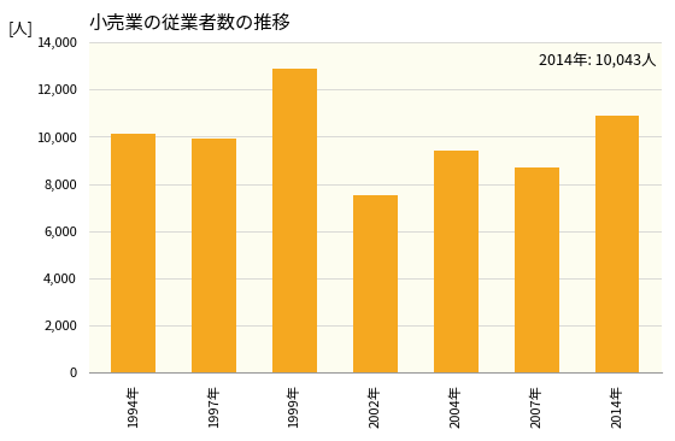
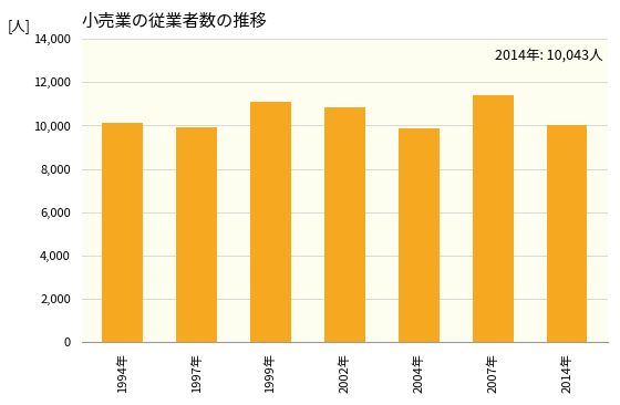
1999年: 12,900 -> 11,100
2002年: 7,500 -> 10,800
2004年: 9,400 -> 9,900
2007年: 8,700 -> 11,400
2014年: 10,900 -> 10,000
